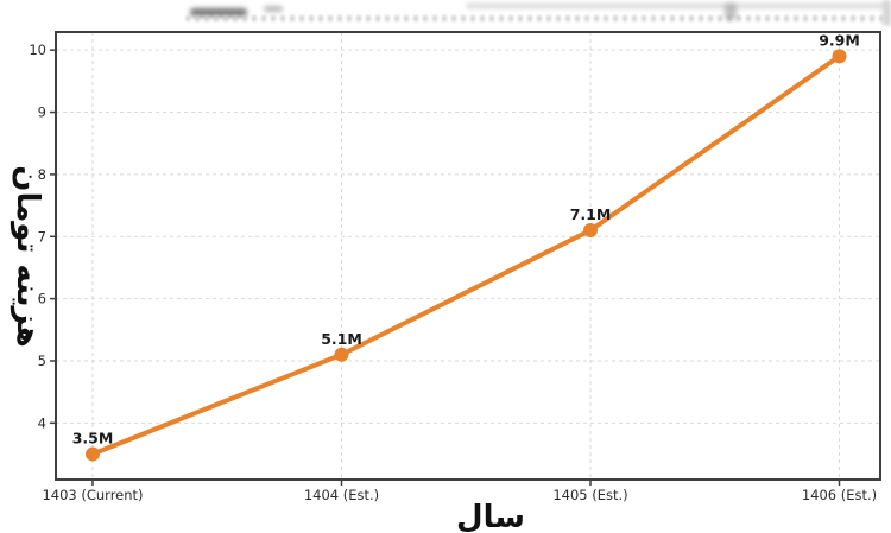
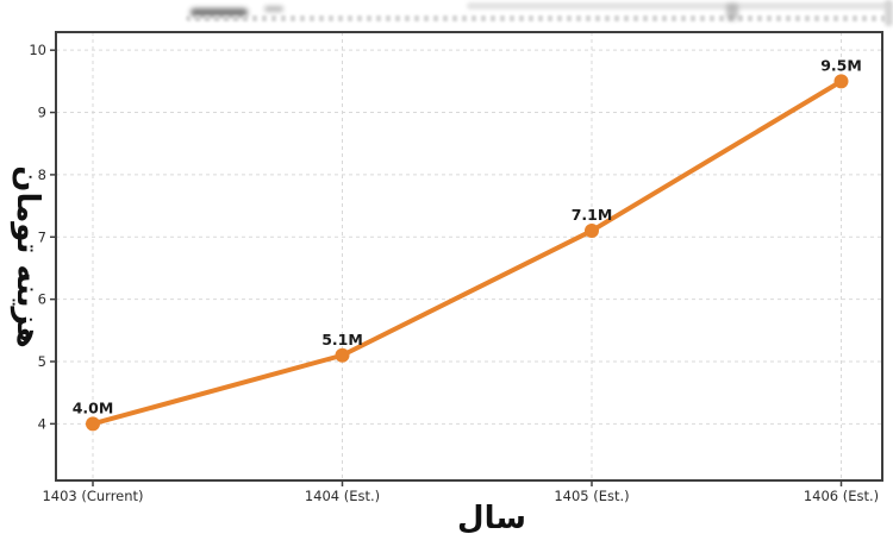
1403 (Current): 3.5M -> 4.0M
1406 (Est.): 9.9M -> 9.5M
